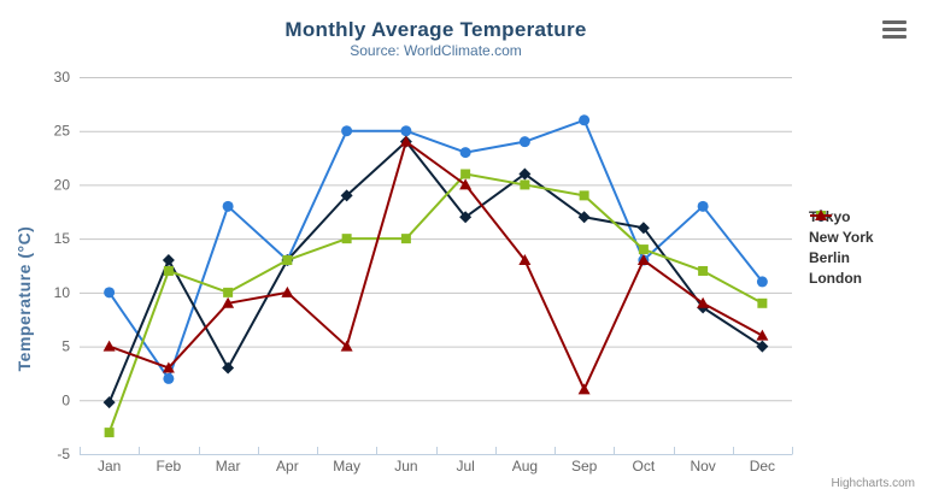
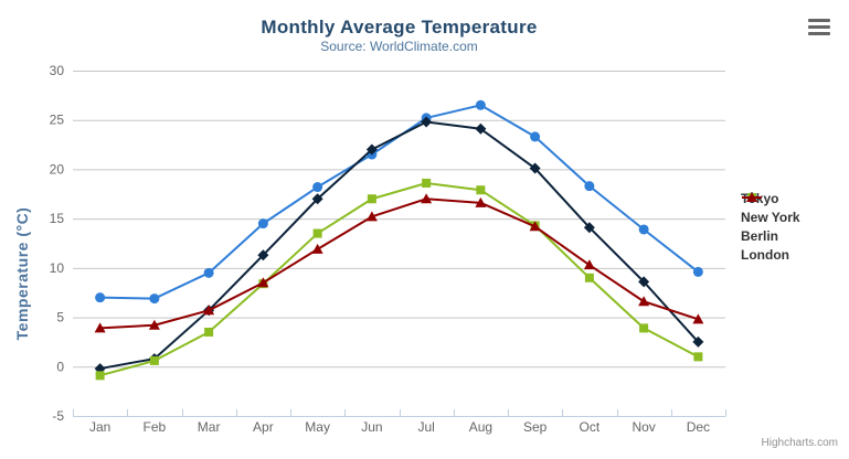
Tokyo/Jan: 10 -> 7
Berlin/Jan: -3 -> -1
London/Jan: 5 -> 4
Tokyo/Feb: 2 -> 7
New York/Feb: 13 -> 1
Berlin/Feb: 12 -> 1
London/Feb: 3 -> 4
Tokyo/Mar: 18 -> 10
New York/Mar: 3 -> 6
Berlin/Mar: 10 -> 4
London/Mar: 9 -> 6
Tokyo/Apr: 13 -> 14
New York/Apr: 13 -> 11
Berlin/Apr: 13 -> 8
London/Apr: 10 -> 8
Tokyo/May: 25 -> 18
New York/May: 19 -> 17
Berlin/May: 15 -> 14
London/May: 5 -> 12
Tokyo/Jun: 25 -> 22
New York/Jun: 24 -> 22
Berlin/Jun: 15 -> 17
London/Jun: 24 -> 15
Tokyo/Jul: 23 -> 25
New York/Jul: 17 -> 25
Berlin/Jul: 21 -> 19
London/Jul: 20 -> 17
Tokyo/Aug: 24 -> 26
New York/Aug: 21 -> 24
Berlin/Aug: 20 -> 18
London/Aug: 13 -> 17
Tokyo/Sep: 26 -> 23
New York/Sep: 17 -> 20
Berlin/Sep: 19 -> 14
London/Sep: 1 -> 14
Tokyo/Oct: 13 -> 18
New York/Oct: 16 -> 14
Berlin/Oct: 14 -> 9
London/Oct: 13 -> 10
Tokyo/Nov: 18 -> 14
Berlin/Nov: 12 -> 4
London/Nov: 9 -> 7
Tokyo/Dec: 11 -> 10
New York/Dec: 5 -> 2
Berlin/Dec: 9 -> 1
London/Dec: 6 -> 5
